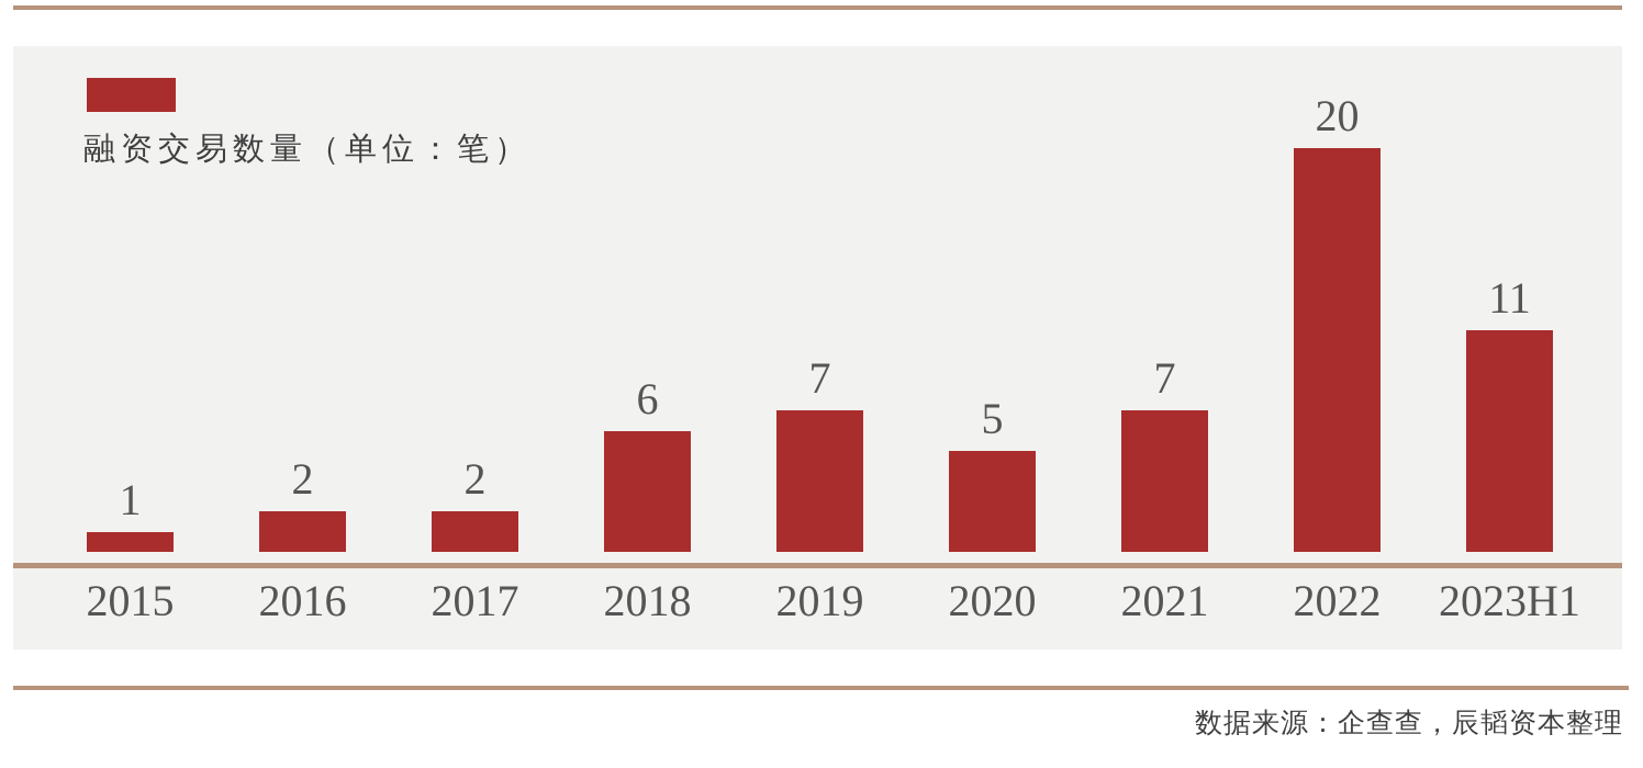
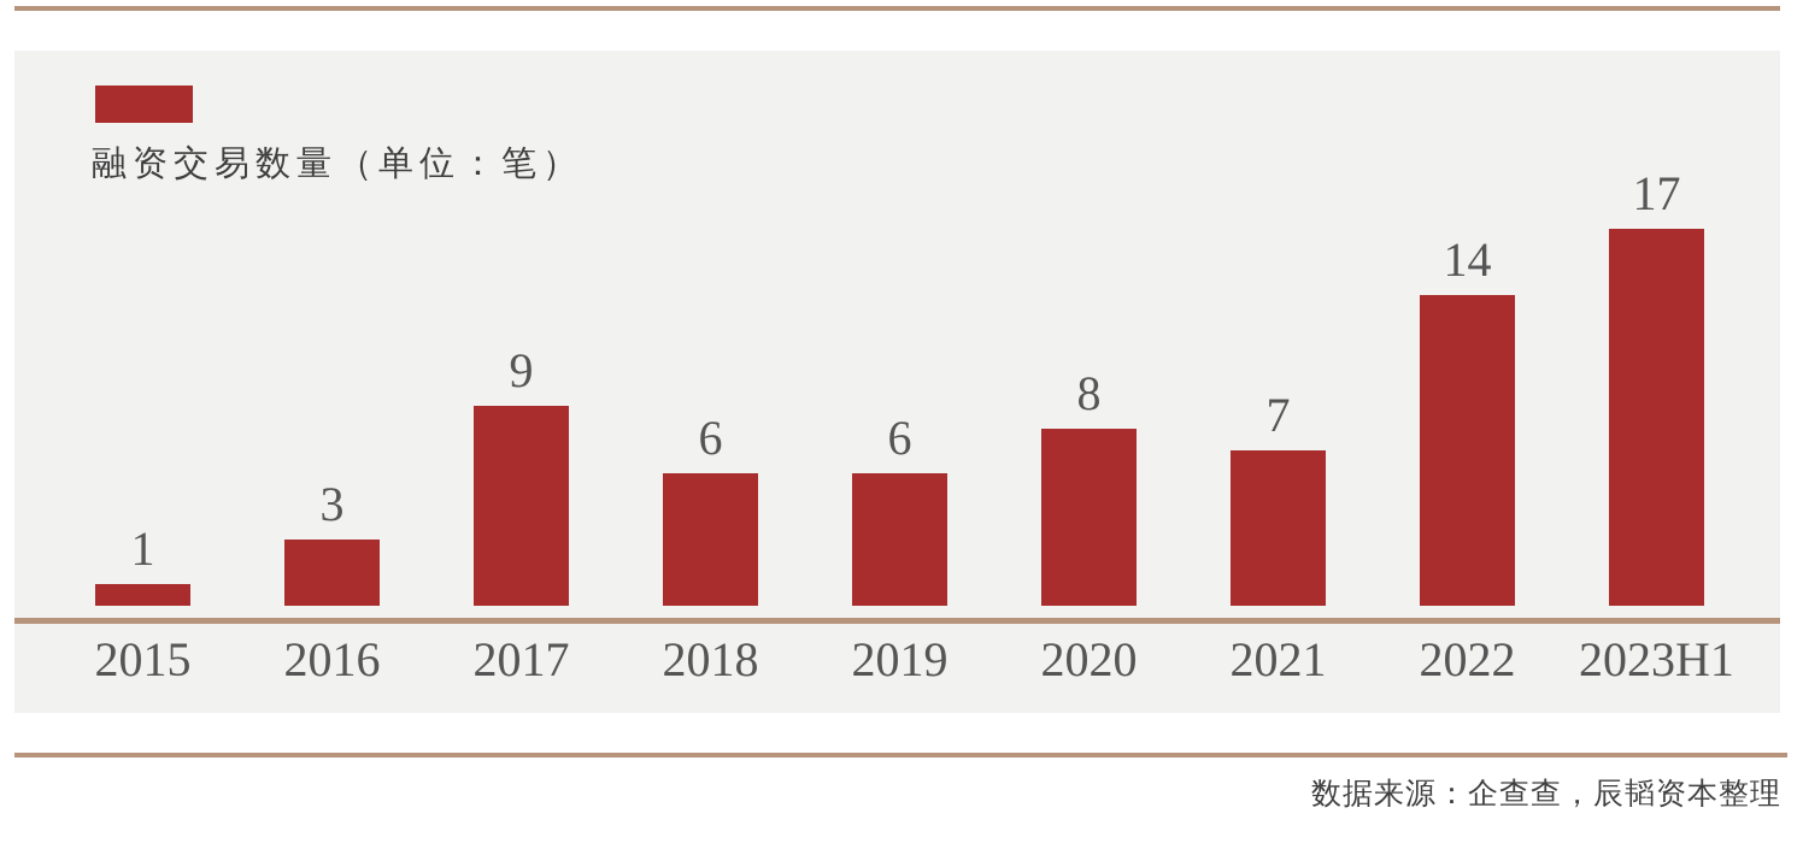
2016: 2 -> 3
2017: 2 -> 9
2019: 7 -> 6
2020: 5 -> 8
2022: 20 -> 14
2023H1: 11 -> 17
